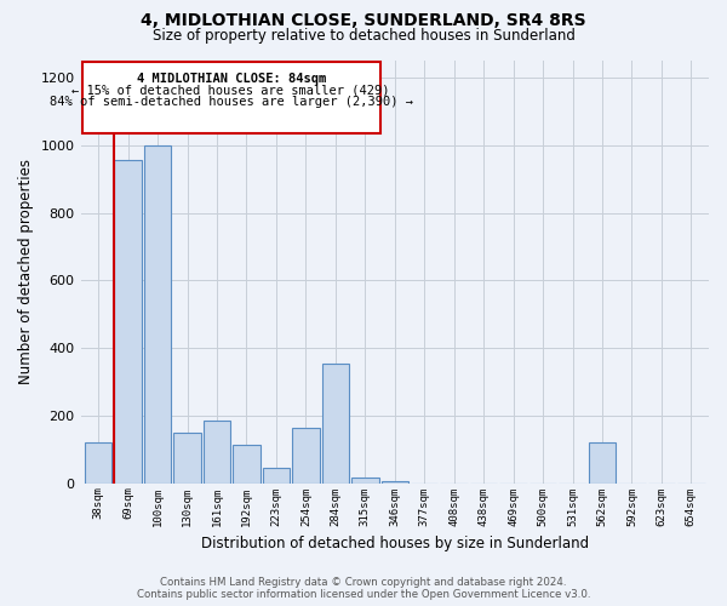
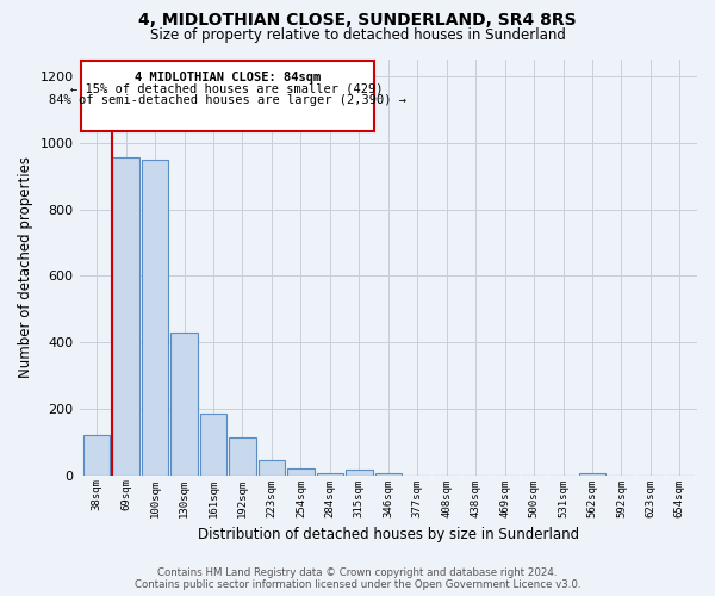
100sqm: 1000 -> 950
130sqm: 150 -> 430
254sqm: 165 -> 20
284sqm: 355 -> 5
562sqm: 120 -> 5
